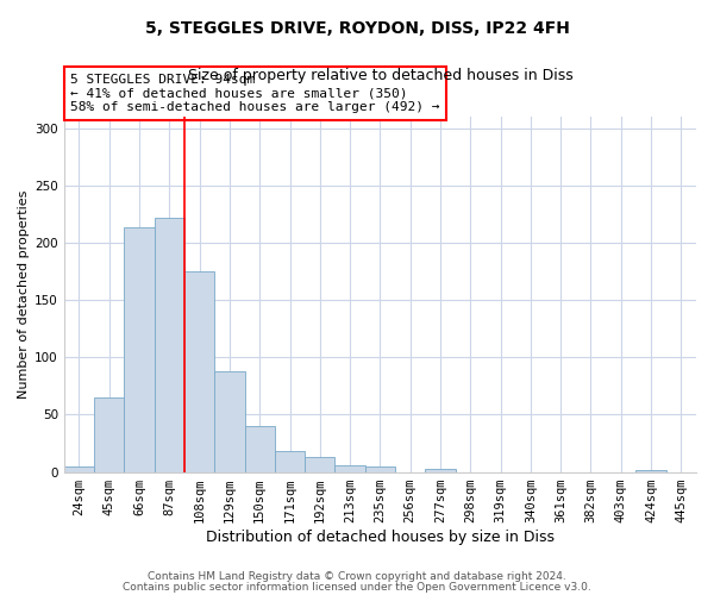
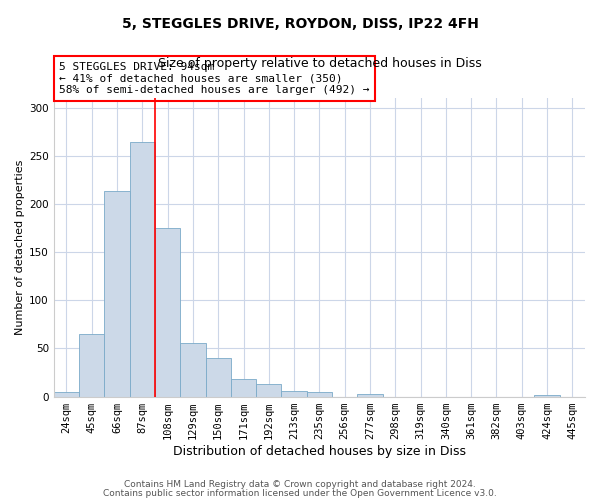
87sqm: 222 -> 264
129sqm: 88 -> 56
